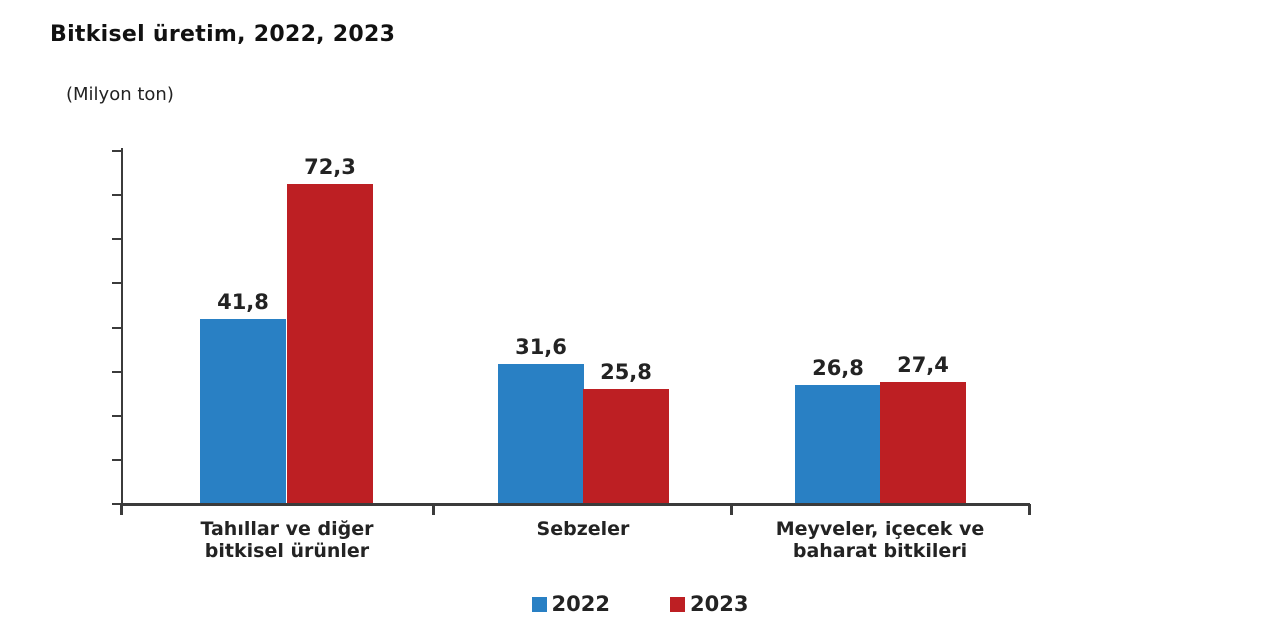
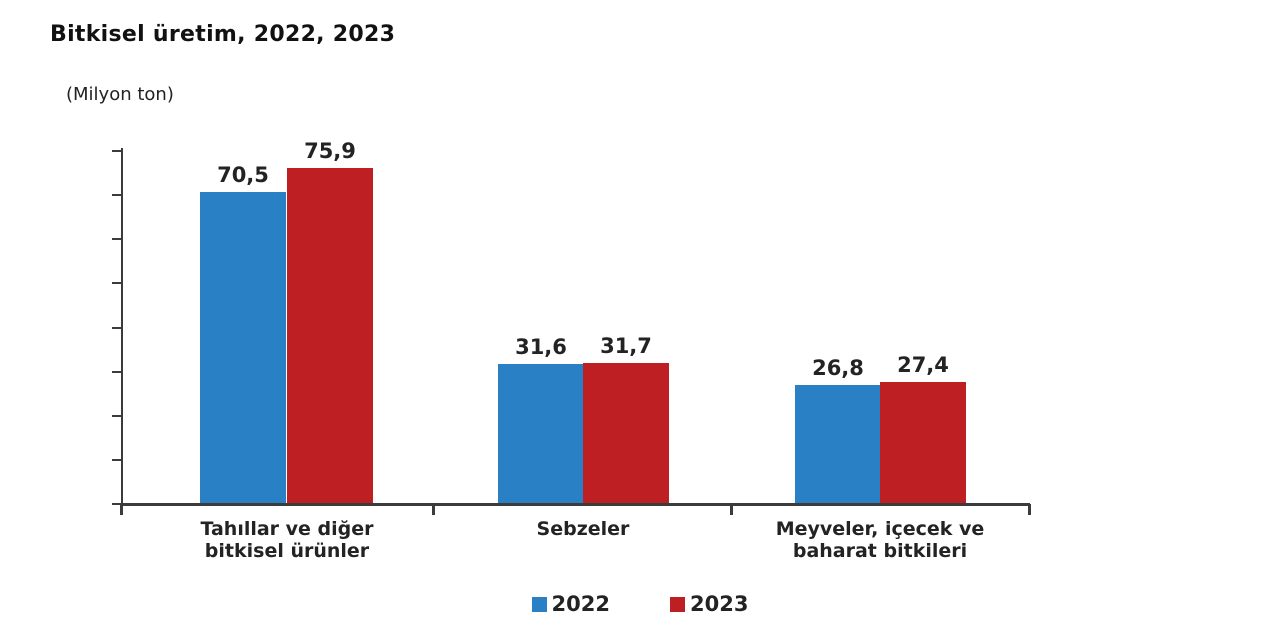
2022/Tahıllar ve diğer bitkisel ürünler: 41,8 -> 70,5
2023/Tahıllar ve diğer bitkisel ürünler: 72,3 -> 75,9
2023/Sebzeler: 25,8 -> 31,7
